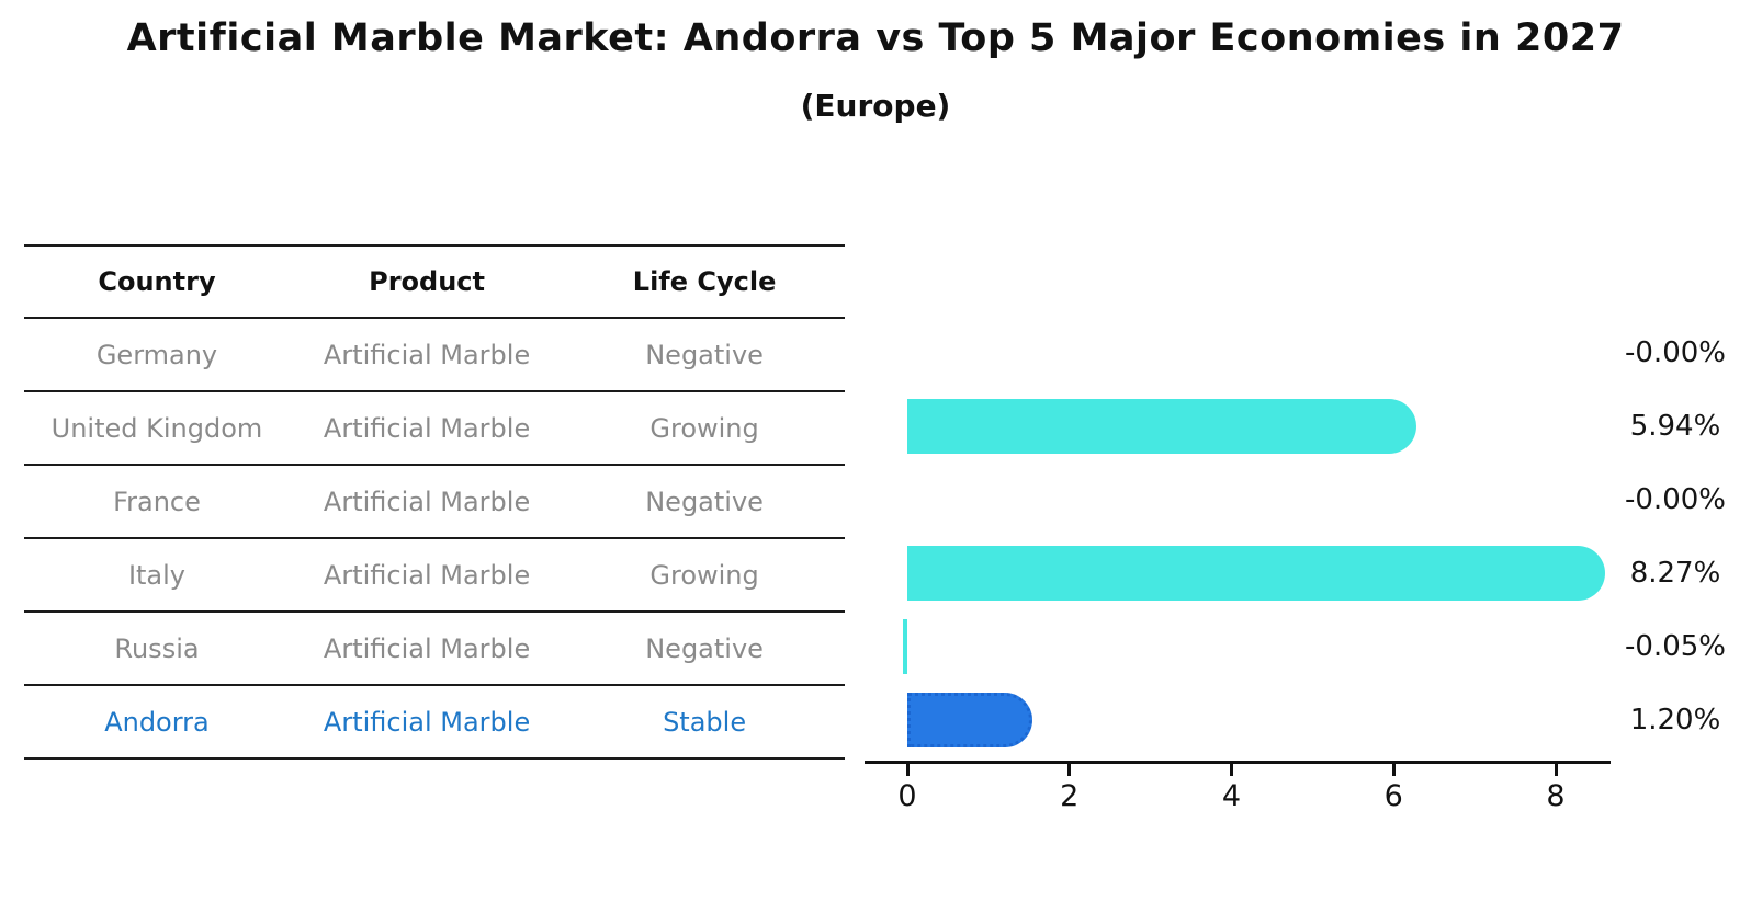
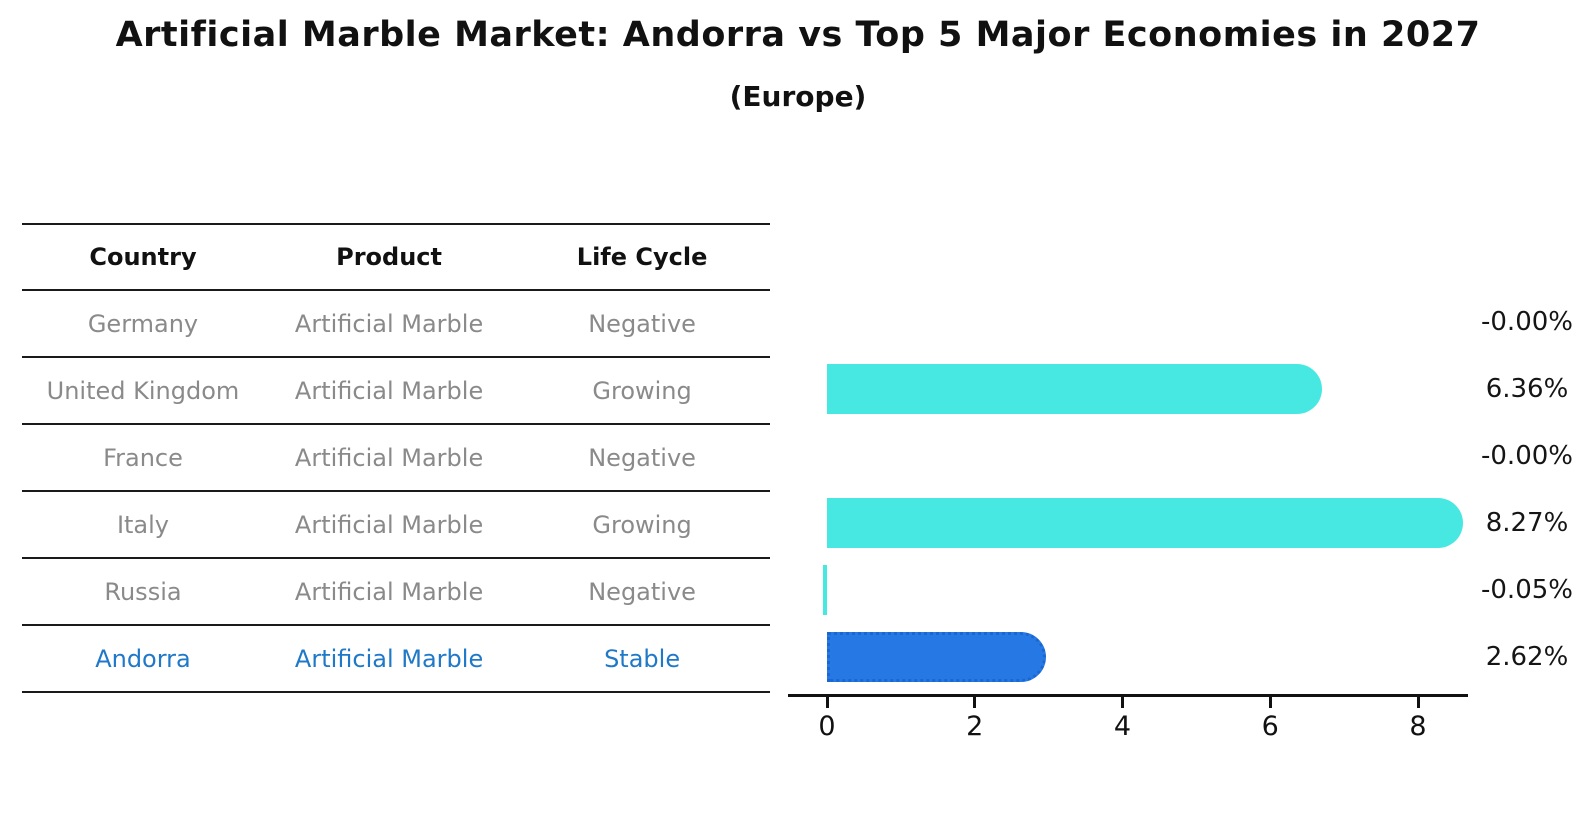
United Kingdom: 5.94% -> 6.36%
Andorra: 1.20% -> 2.62%
